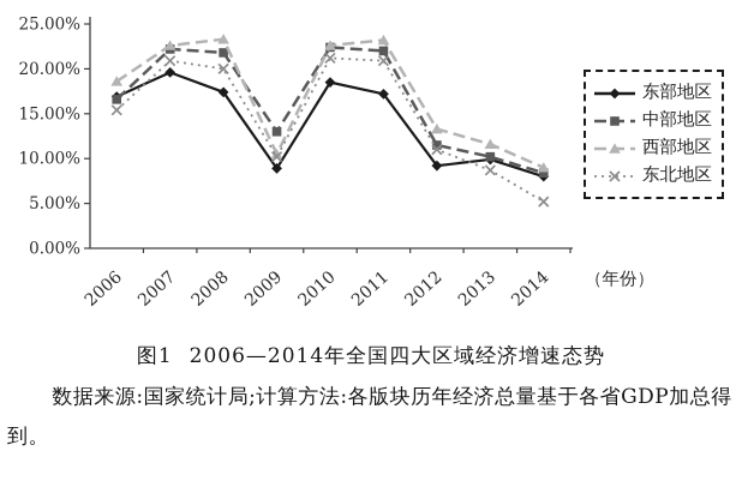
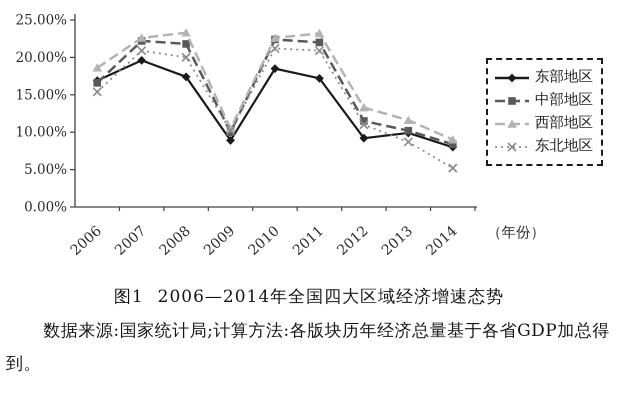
中部地区/2009: 13% -> 10%
